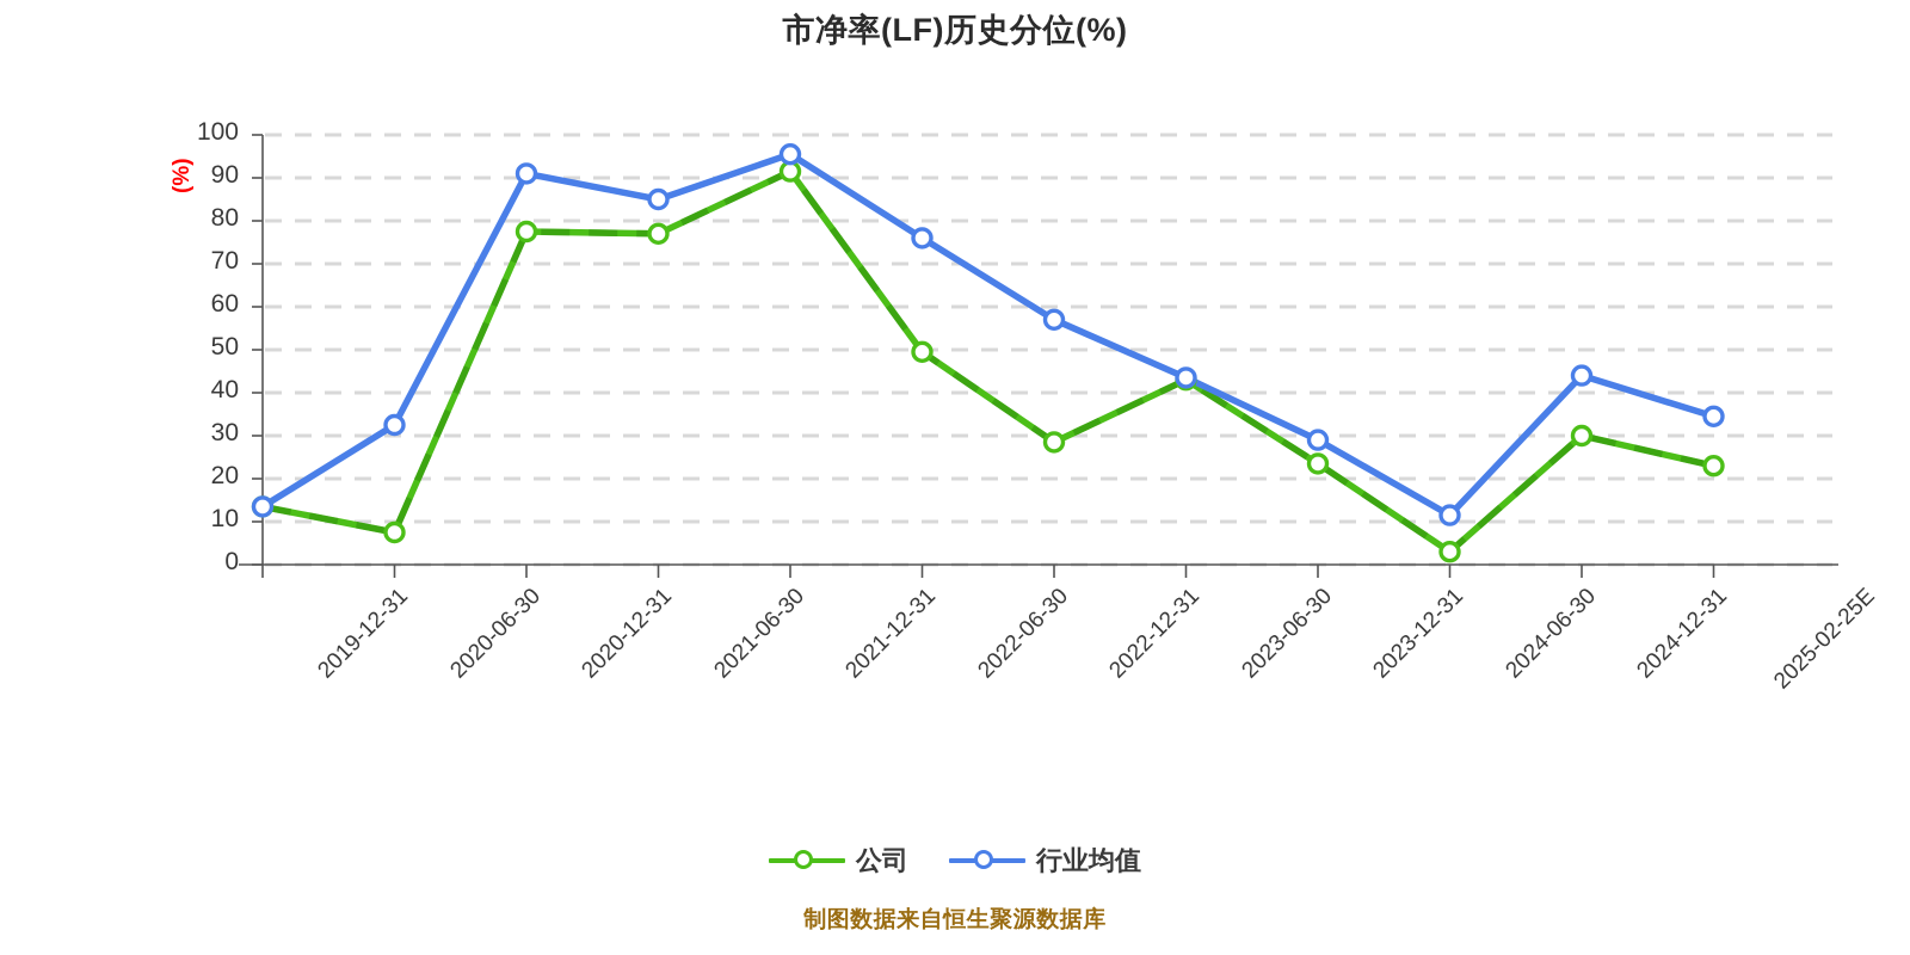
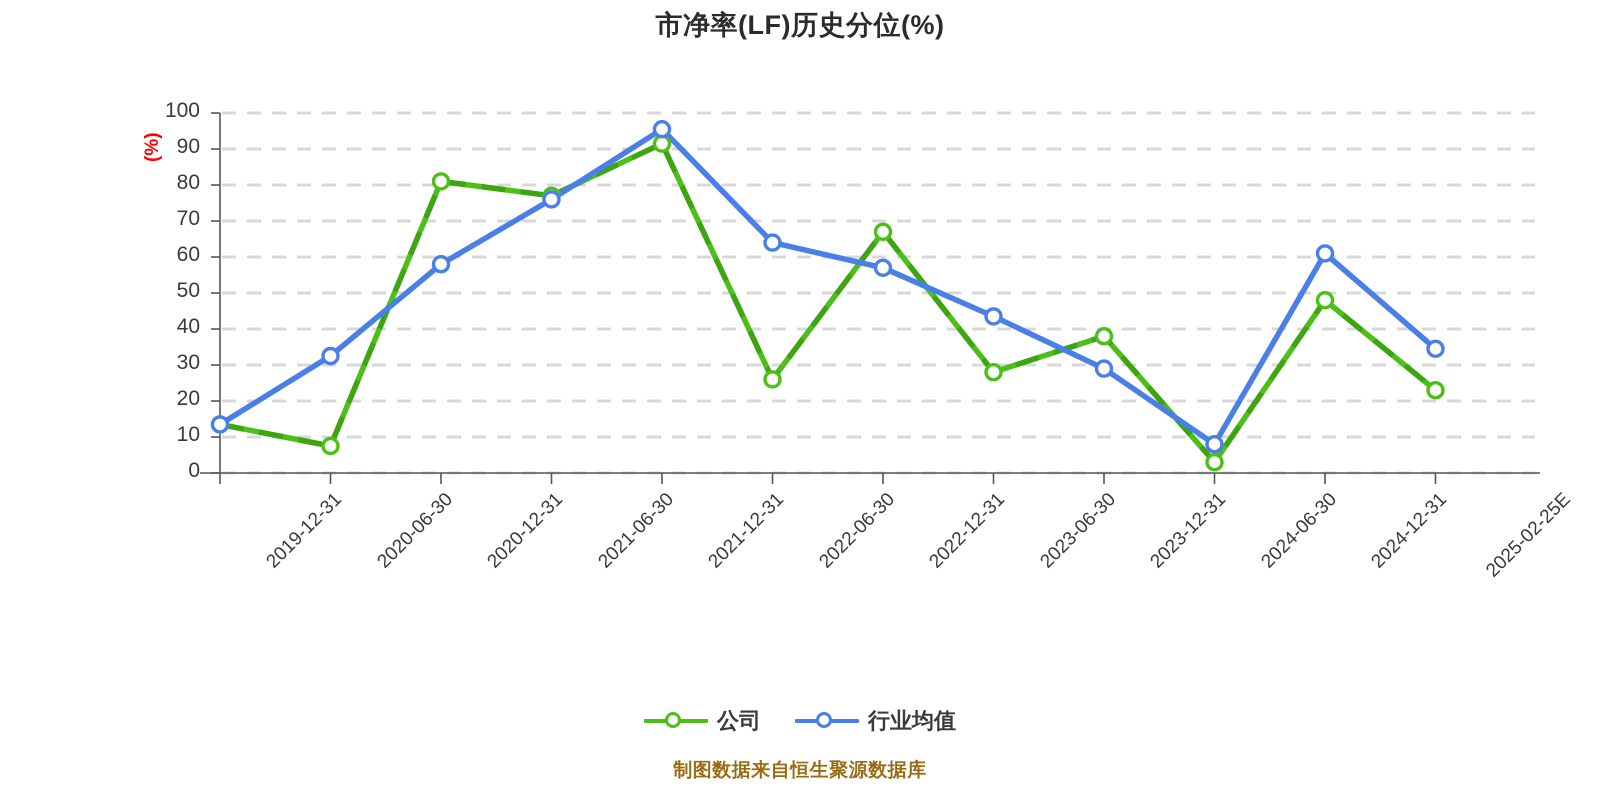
公司/2020-12-31: 78 -> 81
行业均值/2020-12-31: 91 -> 58
行业均值/2021-06-30: 85 -> 76
公司/2022-06-30: 50 -> 26
行业均值/2022-06-30: 76 -> 64
公司/2022-12-31: 28 -> 67
公司/2023-06-30: 43 -> 28
公司/2023-12-31: 24 -> 38
行业均值/2024-06-30: 12 -> 8
公司/2024-12-31: 30 -> 48
行业均值/2024-12-31: 44 -> 61
